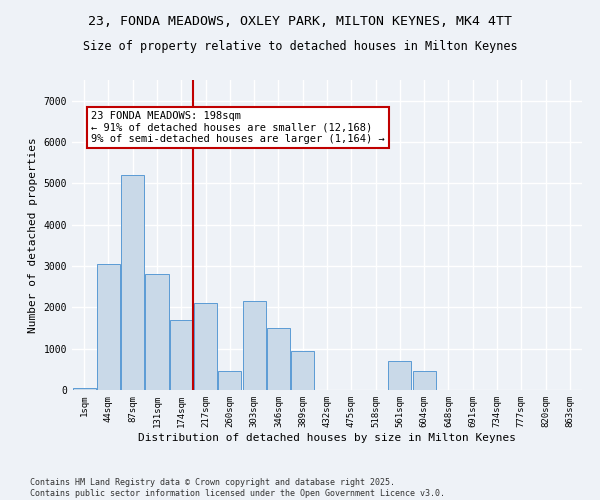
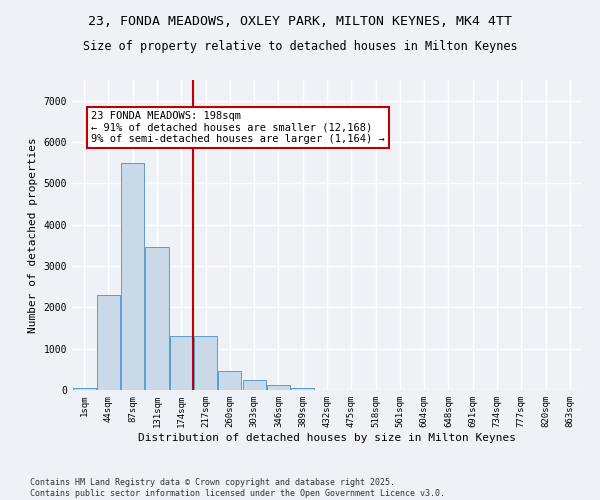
44sqm: 3050 -> 2300
87sqm: 5200 -> 5500
131sqm: 2800 -> 3450
174sqm: 1700 -> 1300
217sqm: 2100 -> 1300
303sqm: 2150 -> 250
346sqm: 1500 -> 130
389sqm: 950 -> 50
561sqm: 700 -> 0
604sqm: 450 -> 0
